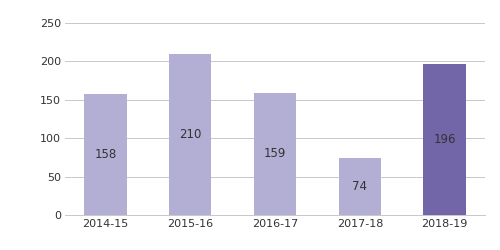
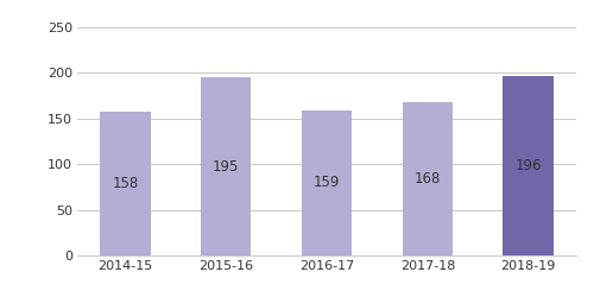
2015-16: 210 -> 195
2017-18: 74 -> 168
